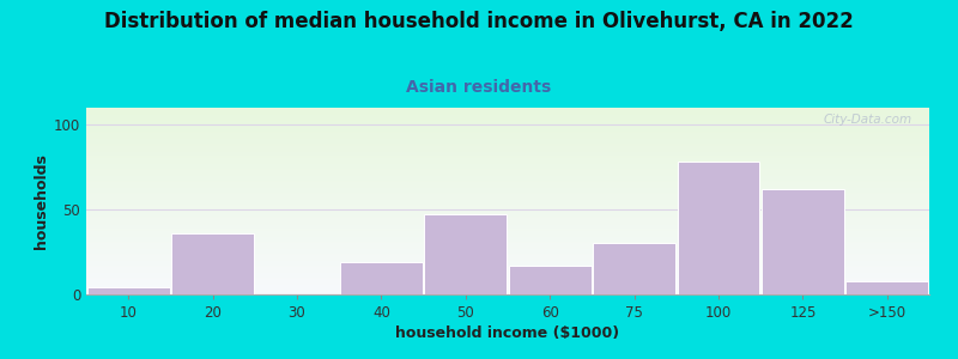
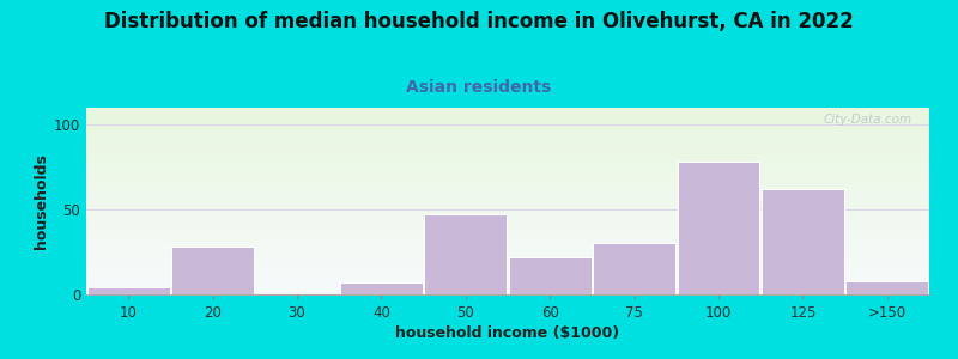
20: 36 -> 28
40: 19 -> 7
60: 17 -> 22
